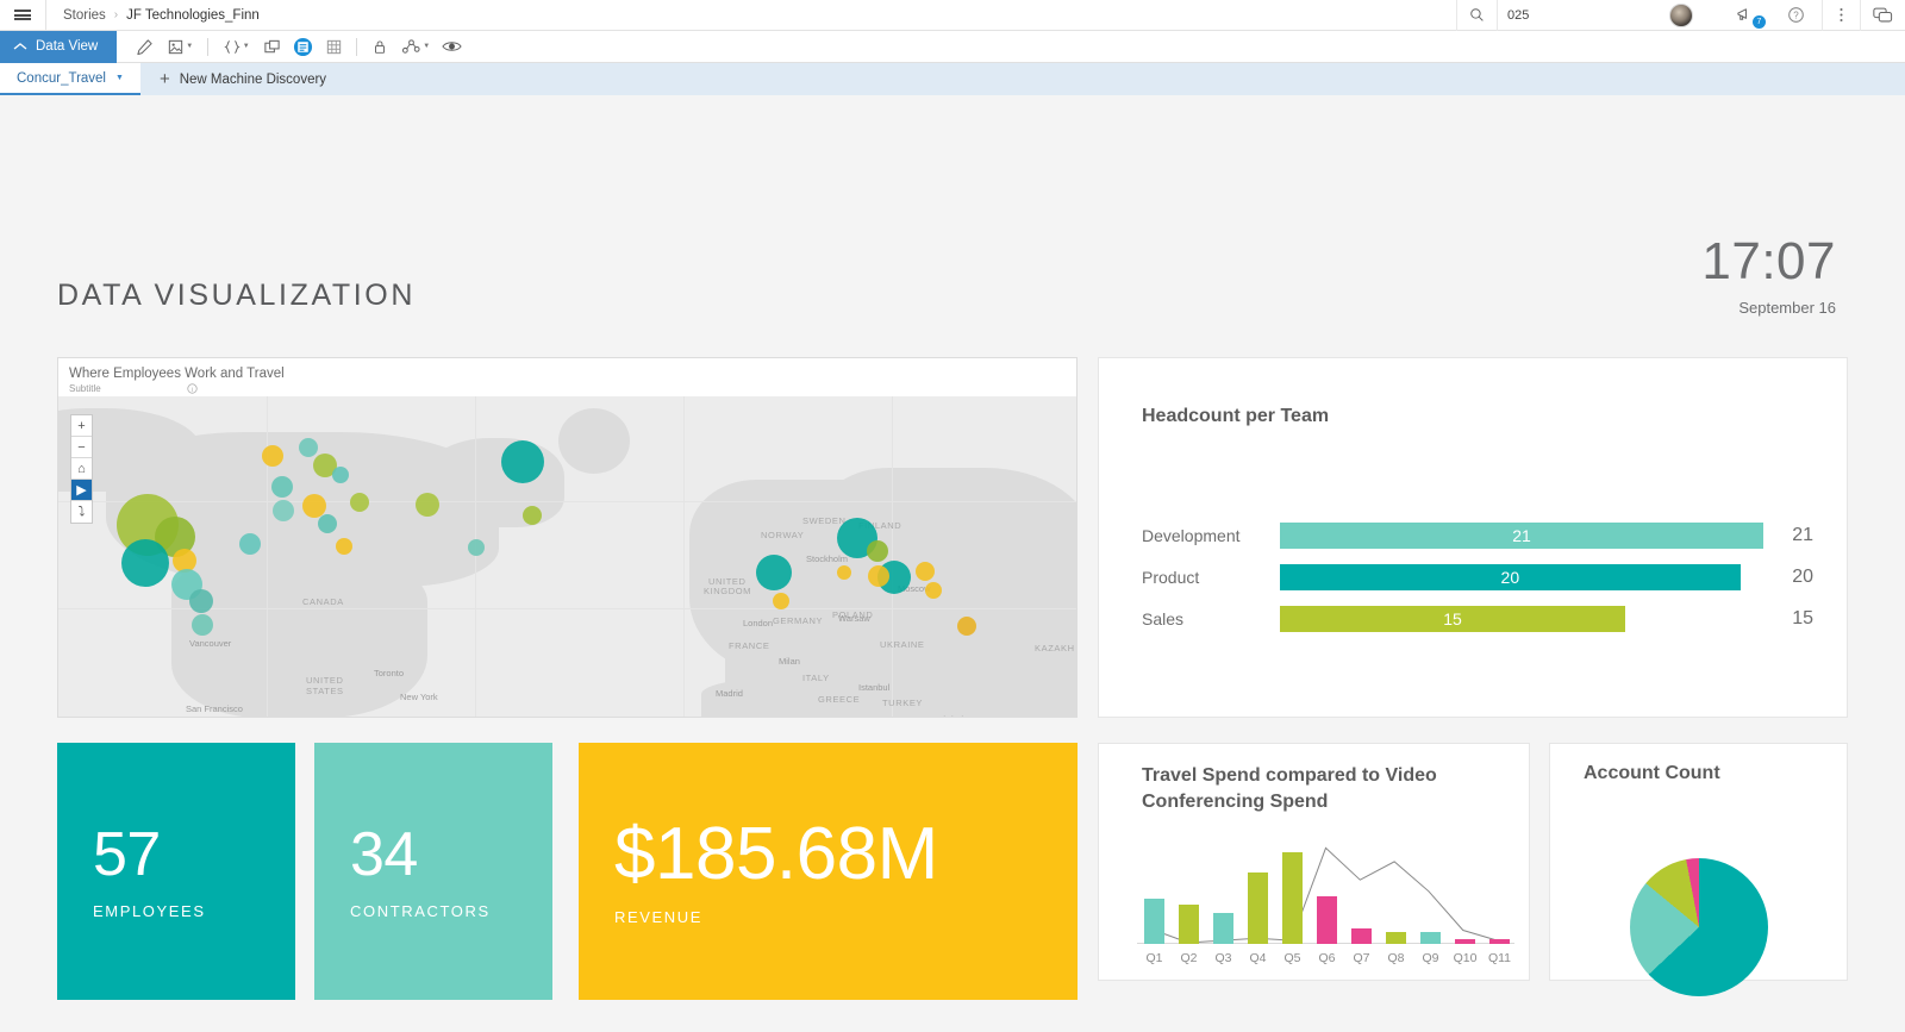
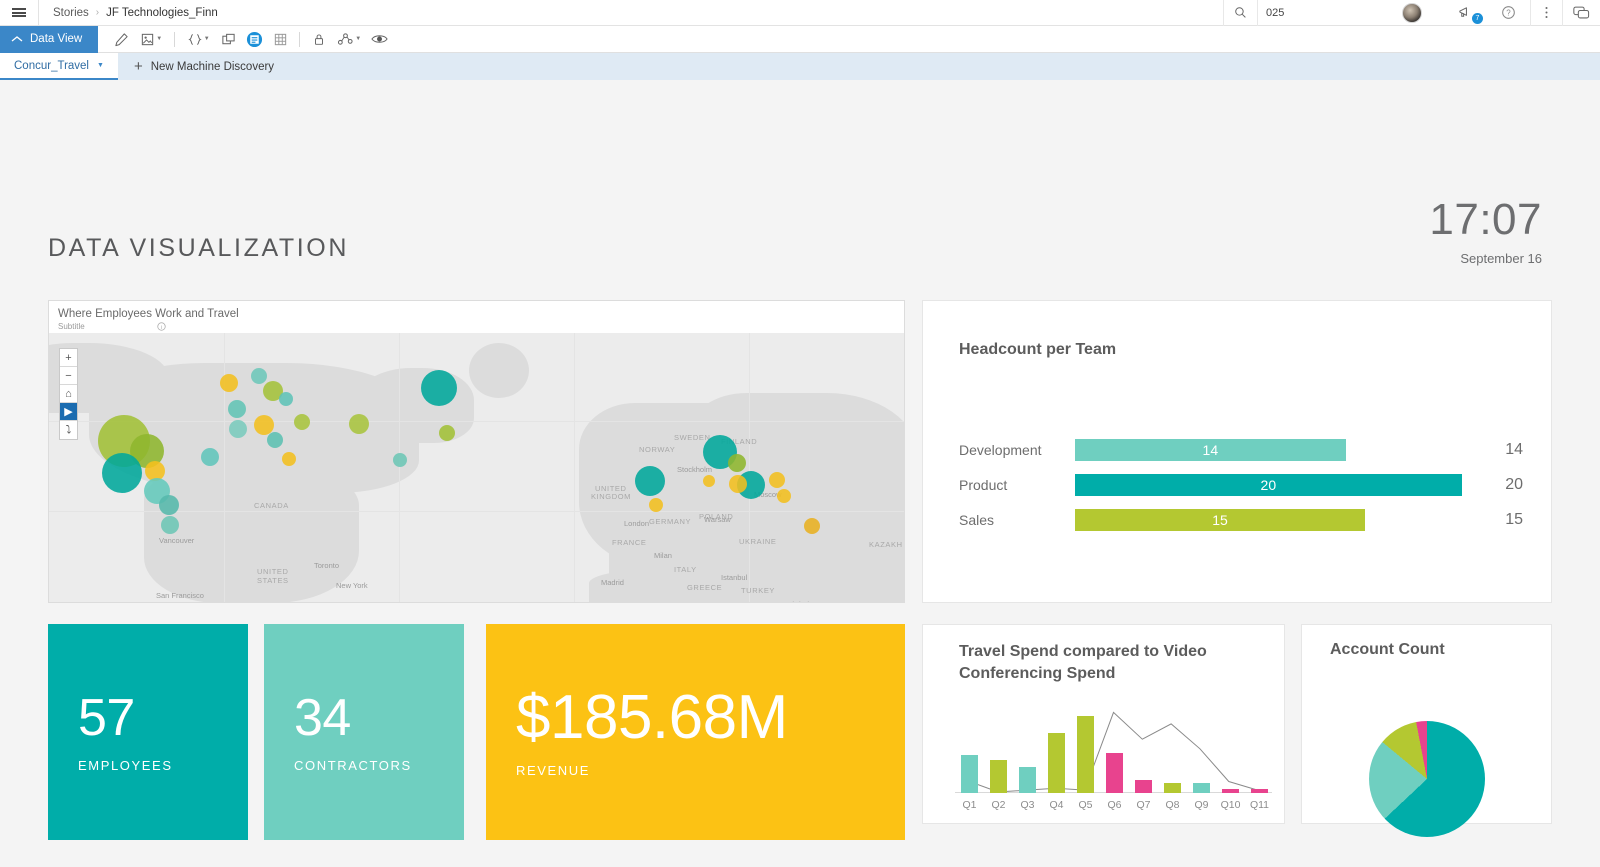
Headcount per Team/Development: 21 -> 14
